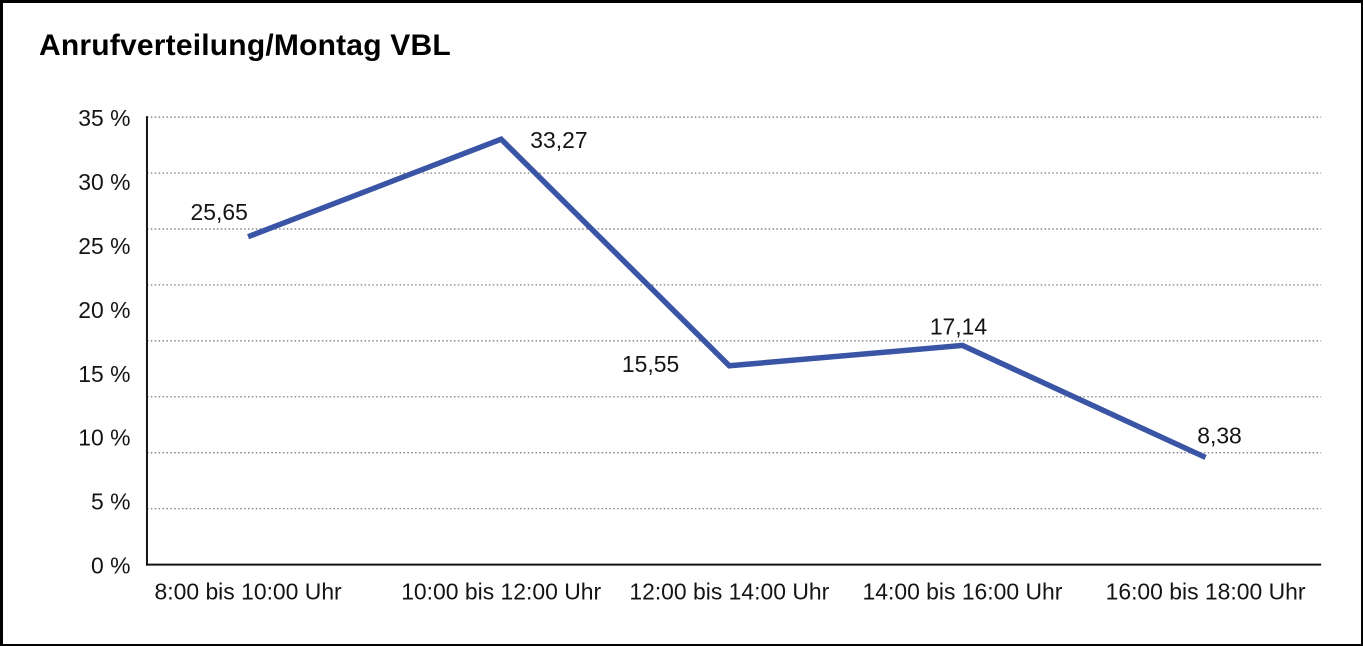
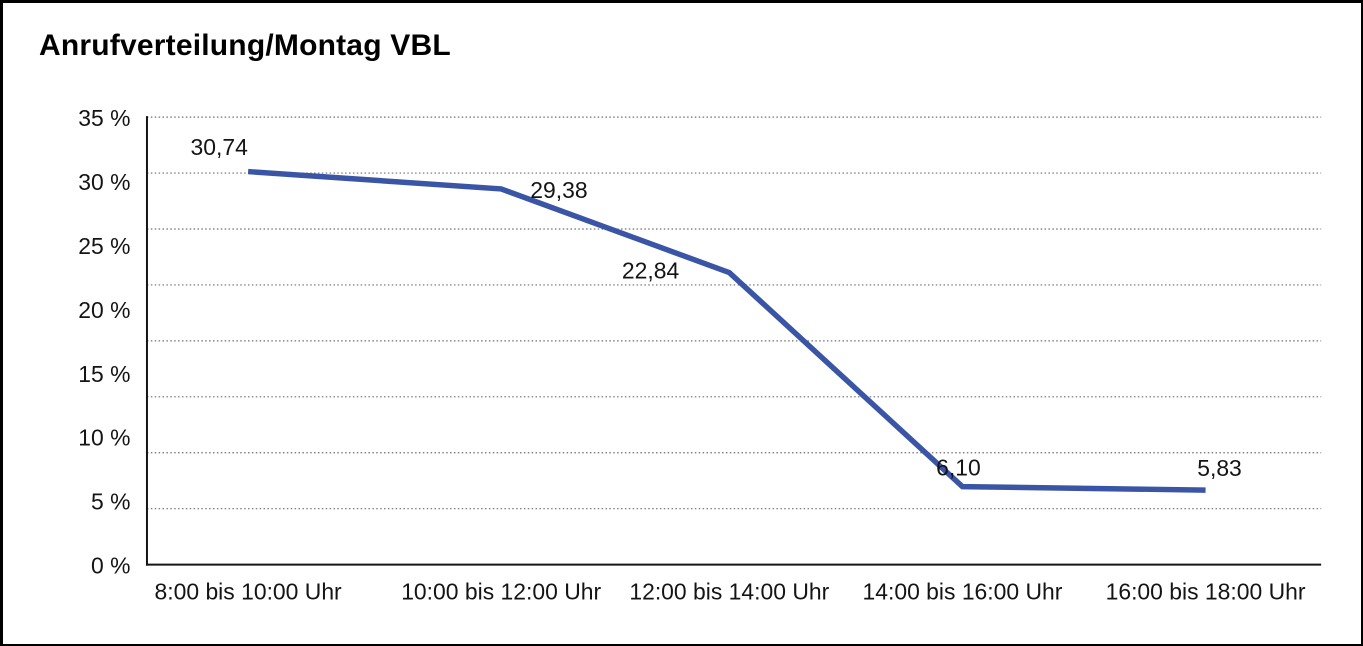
8:00 bis 10:00 Uhr: 25,65 -> 30,74
10:00 bis 12:00 Uhr: 33,27 -> 29,38
12:00 bis 14:00 Uhr: 15,55 -> 22,84
14:00 bis 16:00 Uhr: 17,14 -> 6,10
16:00 bis 18:00 Uhr: 8,38 -> 5,83
